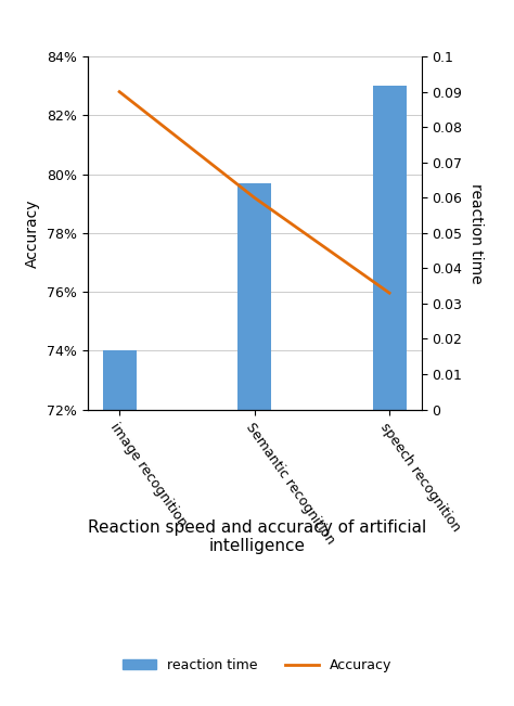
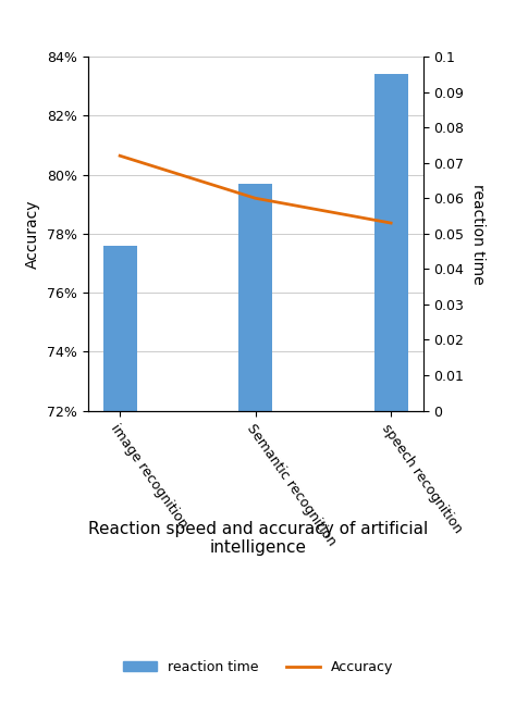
reaction time/image recognition: 74.0% -> 77.6%
Accuracy/image recognition: 0.090 -> 0.072
reaction time/speech recognition: 83.0% -> 83.4%
Accuracy/speech recognition: 0.033 -> 0.053
